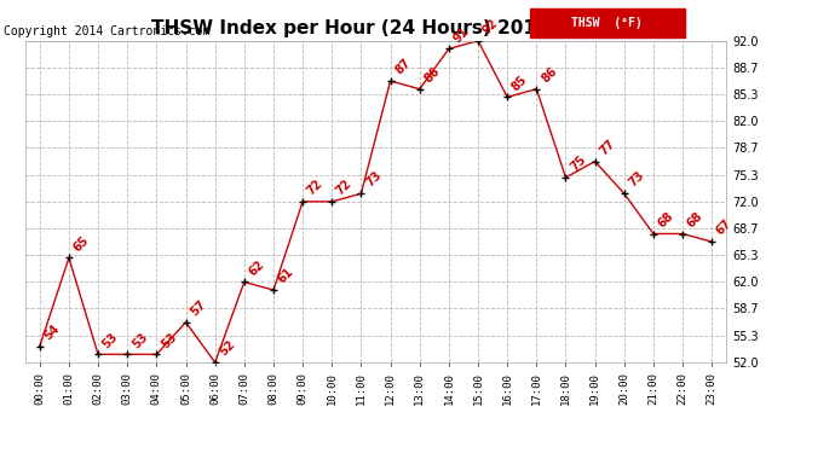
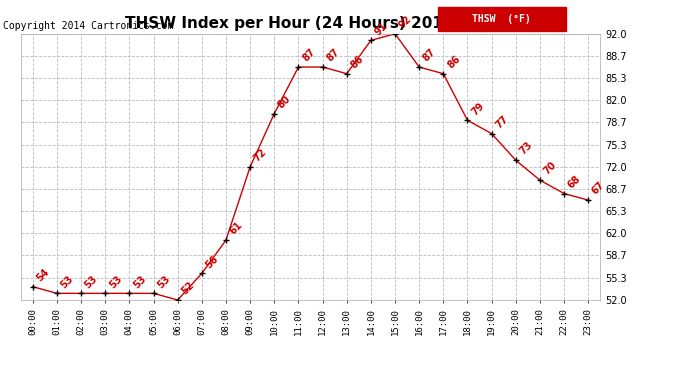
01:00: 65 -> 53
05:00: 57 -> 53
07:00: 62 -> 56
10:00: 72 -> 80
11:00: 73 -> 87
16:00: 85 -> 87
18:00: 75 -> 79
21:00: 68 -> 70
